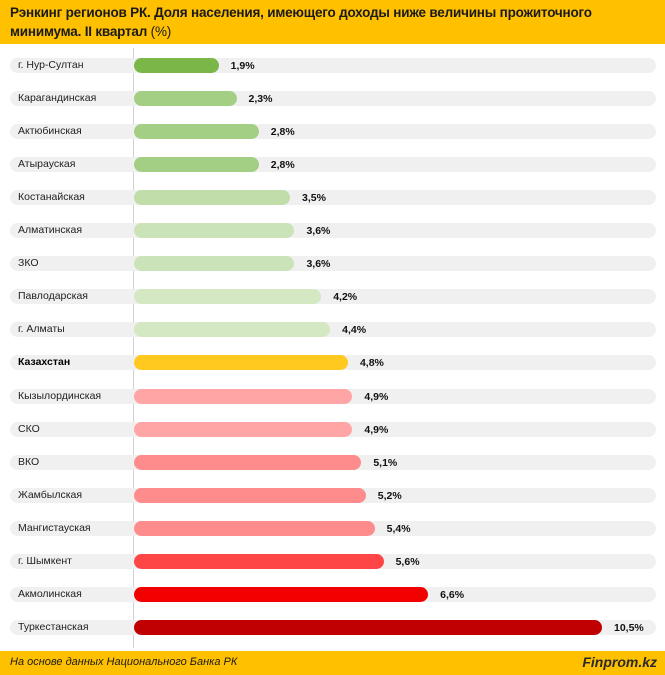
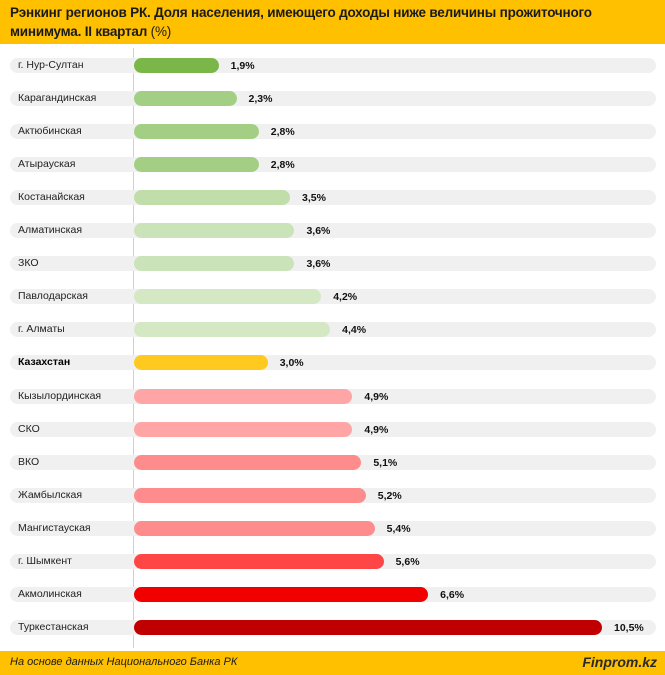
Казахстан: 4,8% -> 3,0%
